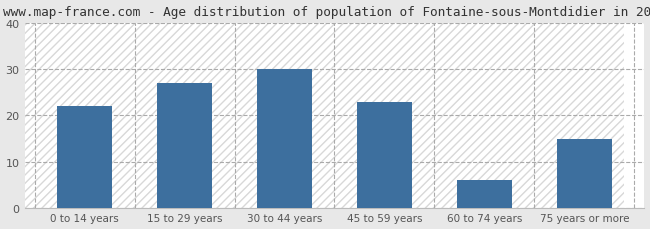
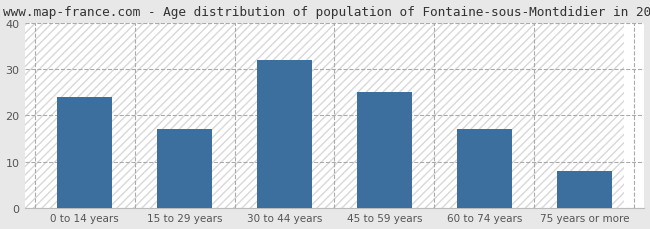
0 to 14 years: 22 -> 24
15 to 29 years: 27 -> 17
30 to 44 years: 30 -> 32
45 to 59 years: 23 -> 25
60 to 74 years: 6 -> 17
75 years or more: 15 -> 8
